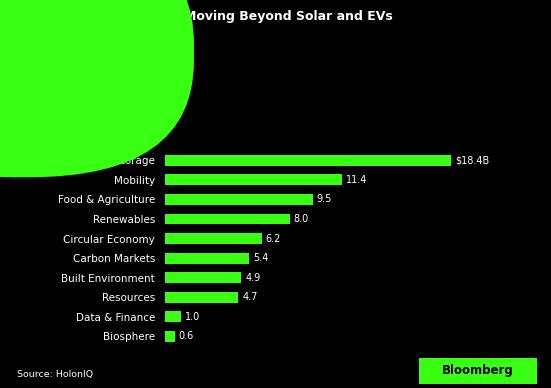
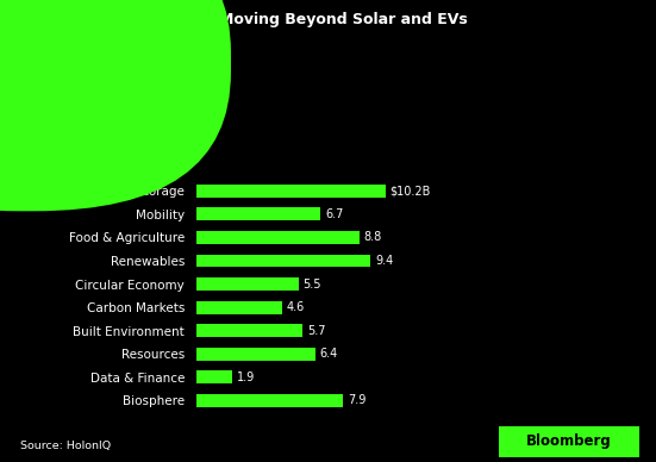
Storage: $18.4B -> $10.2B
Mobility: 11.4 -> 6.7
Food & Agriculture: 9.5 -> 8.8
Renewables: 8.0 -> 9.4
Circular Economy: 6.2 -> 5.5
Carbon Markets: 5.4 -> 4.6
Built Environment: 4.9 -> 5.7
Resources: 4.7 -> 6.4
Data & Finance: 1.0 -> 1.9
Biosphere: 0.6 -> 7.9
